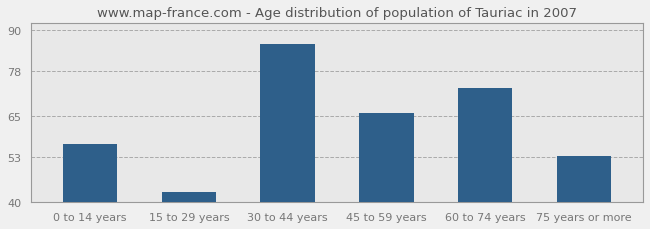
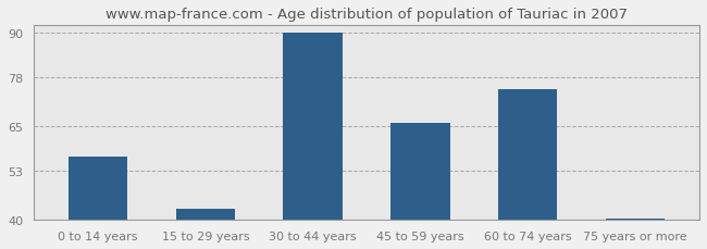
30 to 44 years: 86.0 -> 90.0
60 to 74 years: 73.0 -> 75.0
75 years or more: 53.5 -> 40.5
